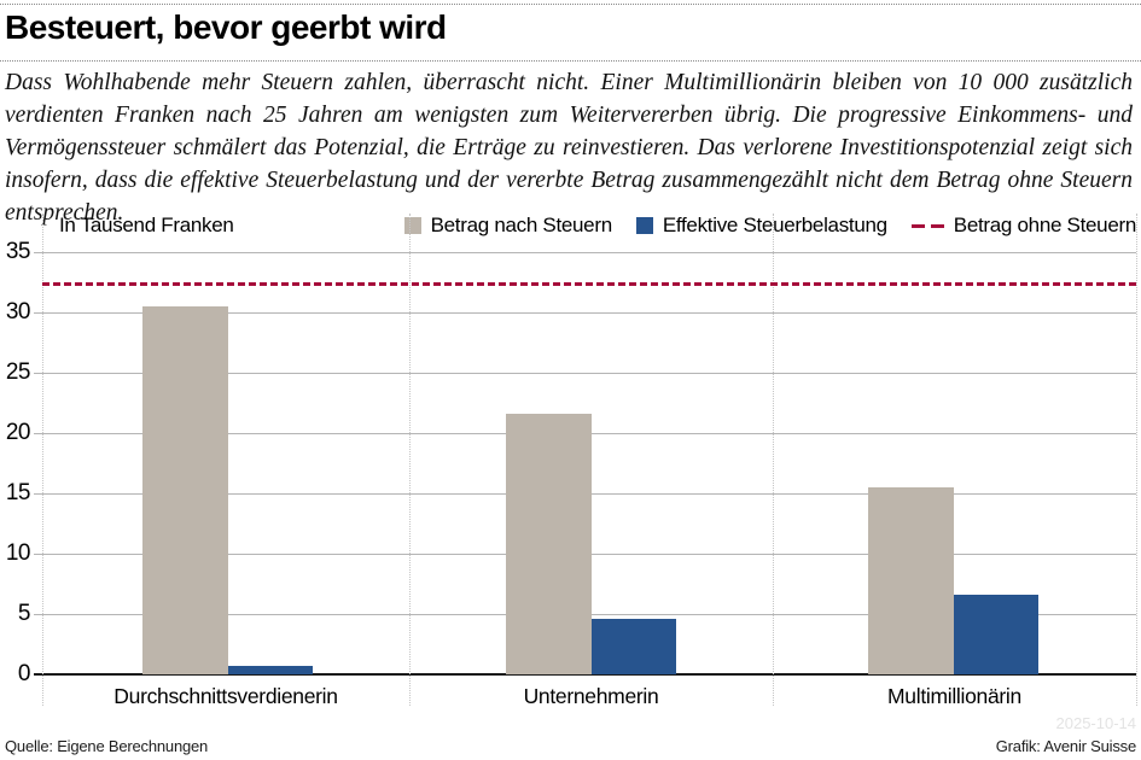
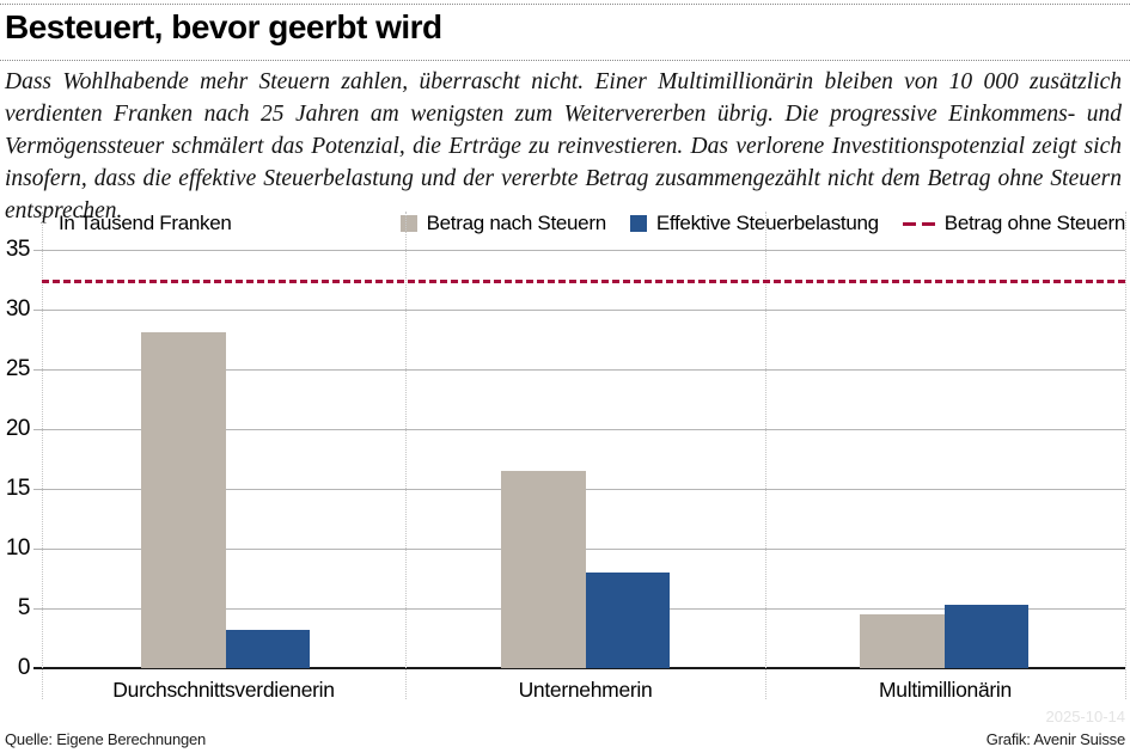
Betrag nach Steuern/Durchschnittsverdienerin: 30.5 -> 28.1
Effektive Steuerbelastung/Durchschnittsverdienerin: 0.7 -> 3.2
Betrag nach Steuern/Unternehmerin: 21.6 -> 16.5
Effektive Steuerbelastung/Unternehmerin: 4.6 -> 8.0
Betrag nach Steuern/Multimillionärin: 15.5 -> 4.5
Effektive Steuerbelastung/Multimillionärin: 6.6 -> 5.3
